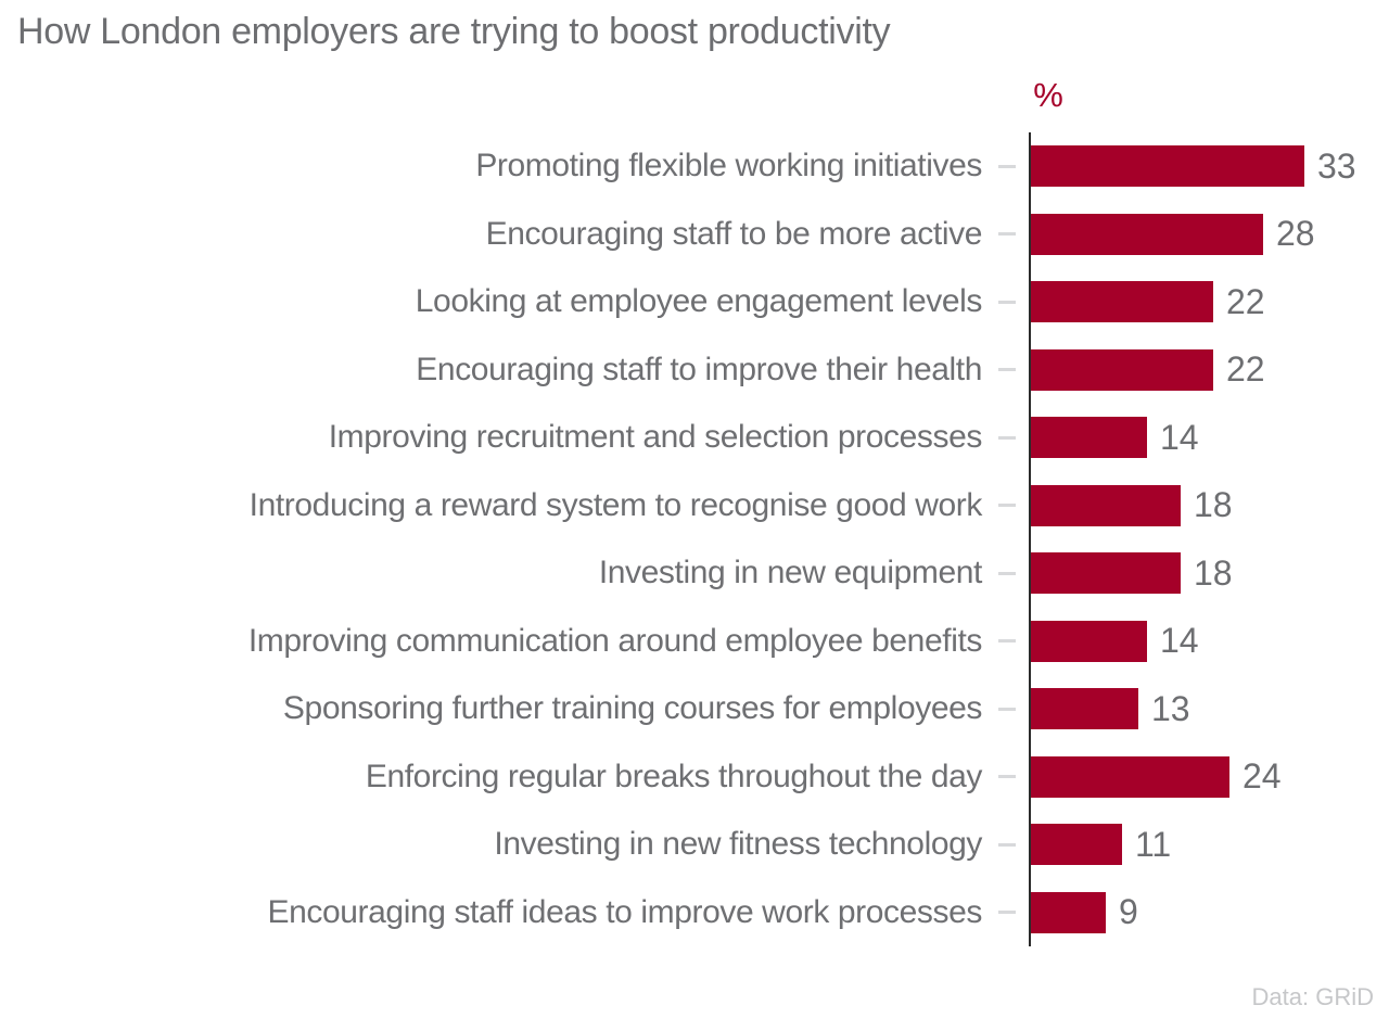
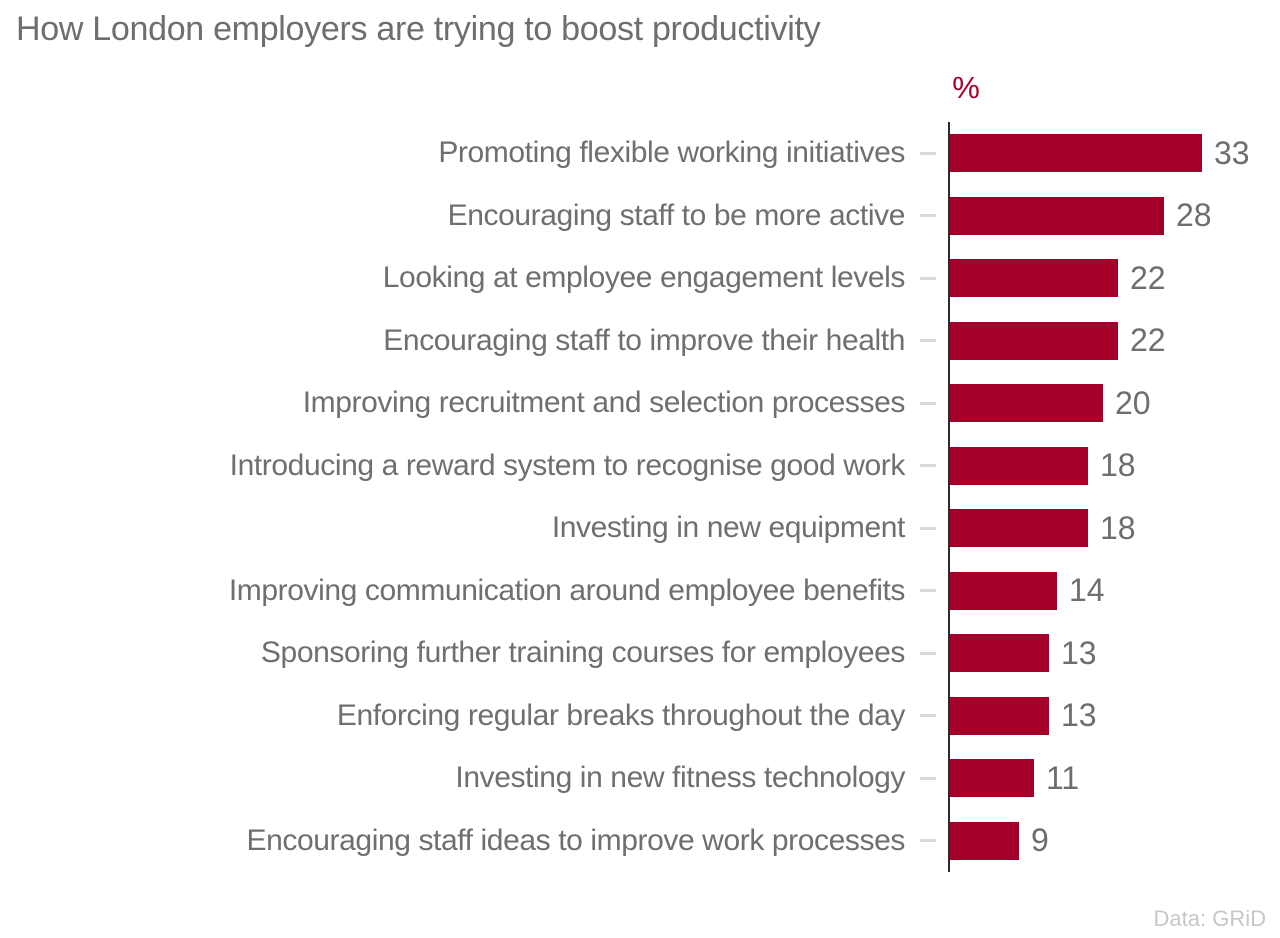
Improving recruitment and selection processes: 14 -> 20
Enforcing regular breaks throughout the day: 24 -> 13
